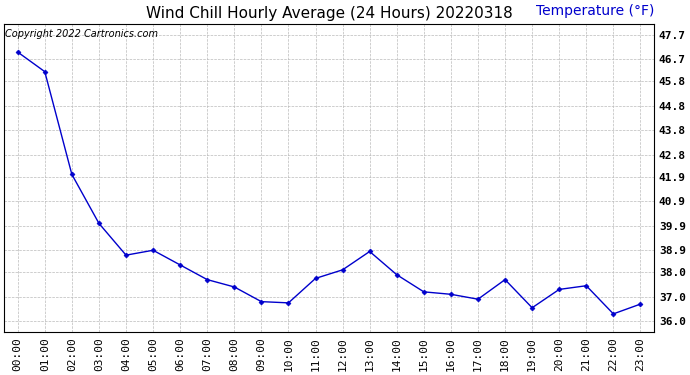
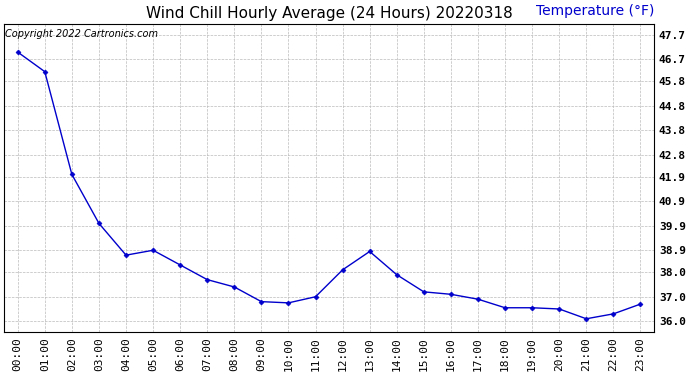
11:00: 37.75 -> 37.00
18:00: 37.70 -> 36.55
20:00: 37.30 -> 36.50
21:00: 37.45 -> 36.10
